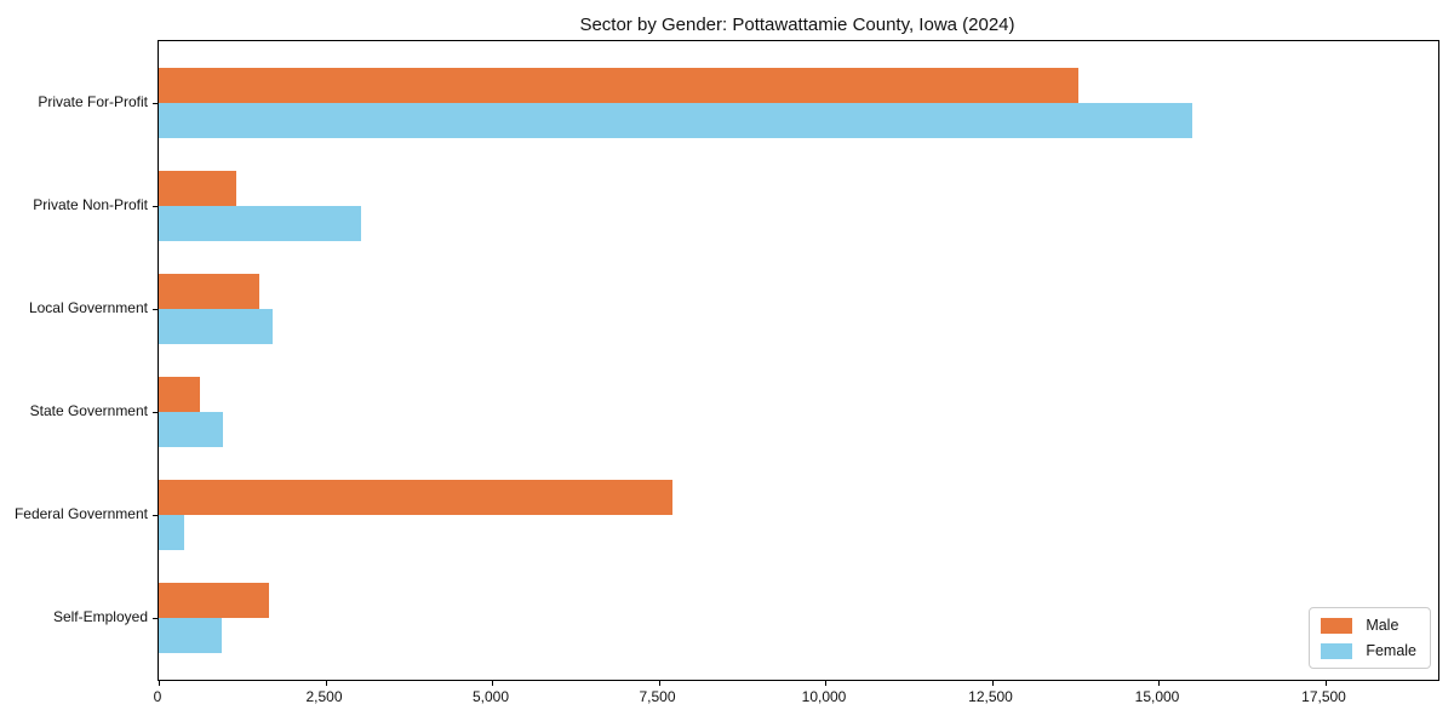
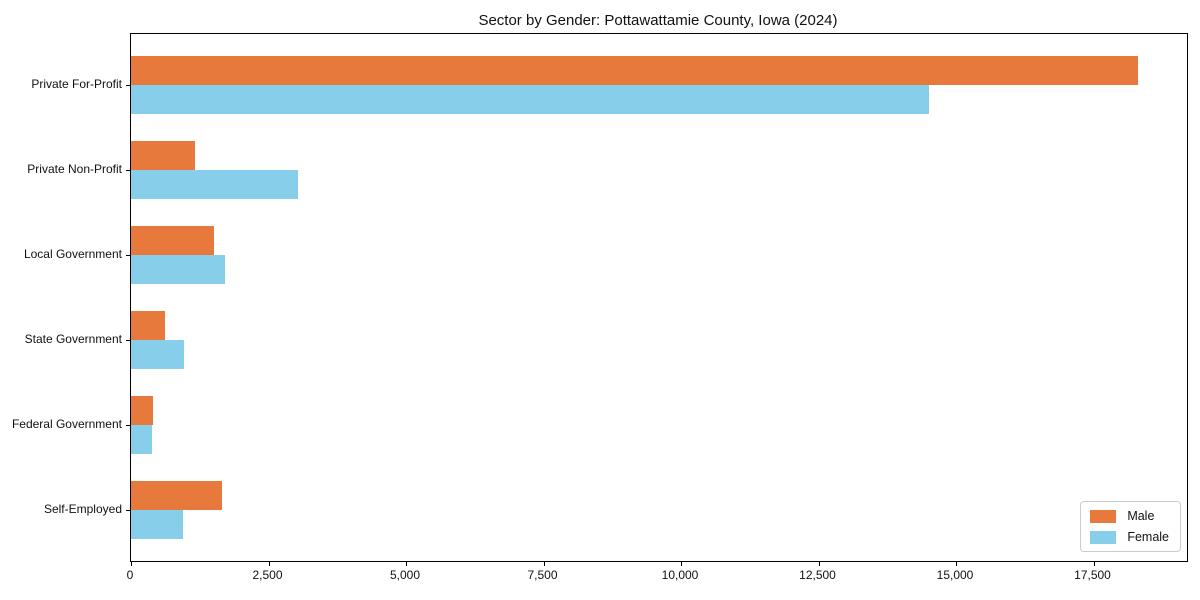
Male/Private For-Profit: 13800 -> 18300
Female/Private For-Profit: 15500 -> 14500
Male/Federal Government: 7700 -> 400
